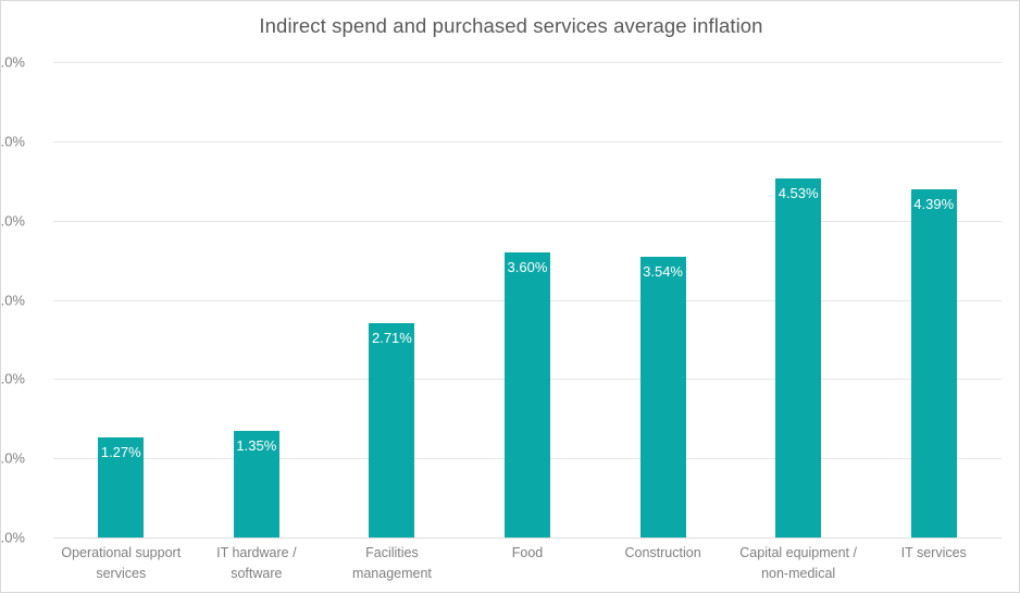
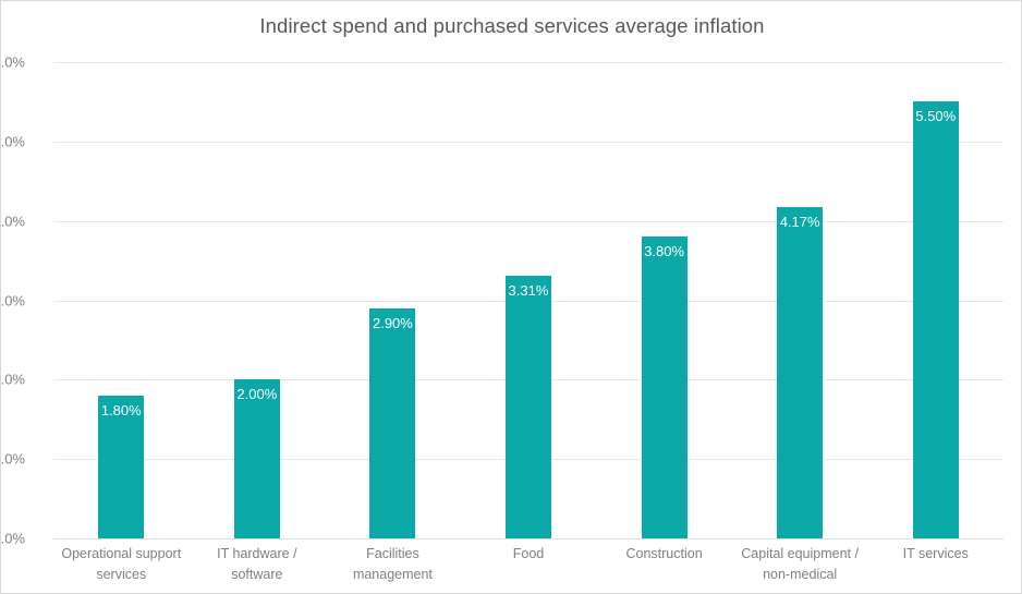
Operational support services: 1.27% -> 1.80%
IT hardware / software: 1.35% -> 2.00%
Facilities management: 2.71% -> 2.90%
Food: 3.60% -> 3.31%
Construction: 3.54% -> 3.80%
Capital equipment / non-medical: 4.53% -> 4.17%
IT services: 4.39% -> 5.50%
